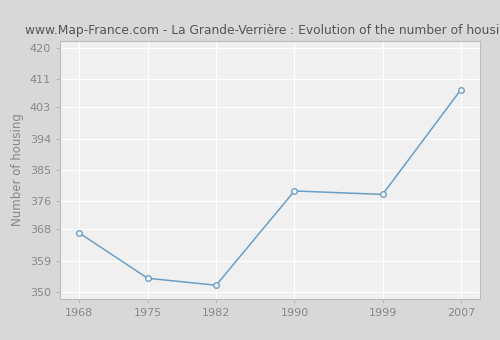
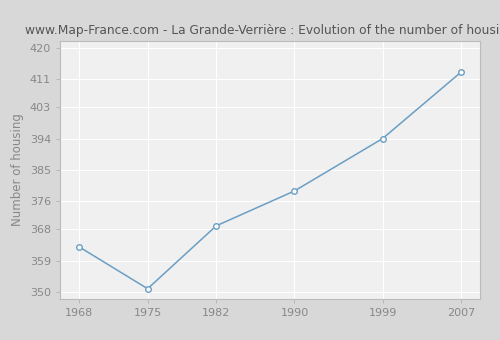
1968: 367 -> 363
1975: 354 -> 351
1982: 352 -> 369
1999: 378 -> 394
2007: 408 -> 413
